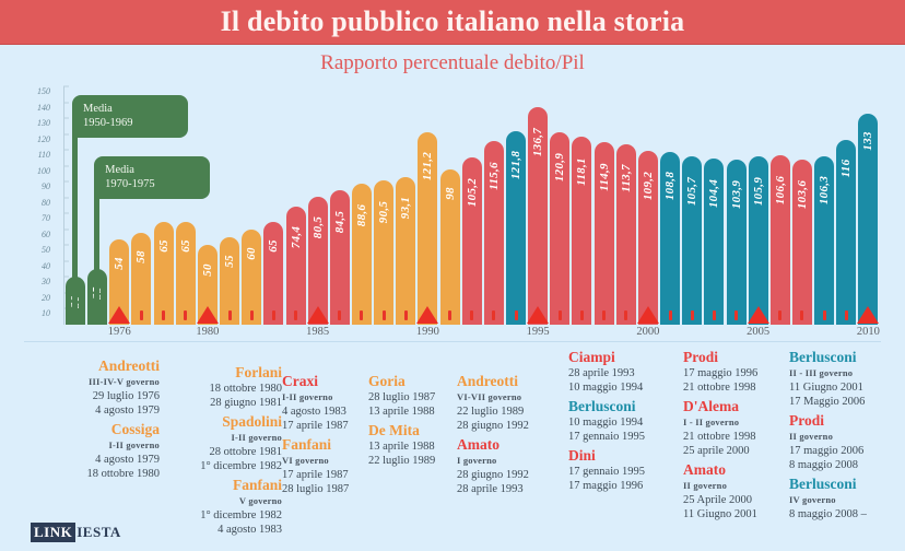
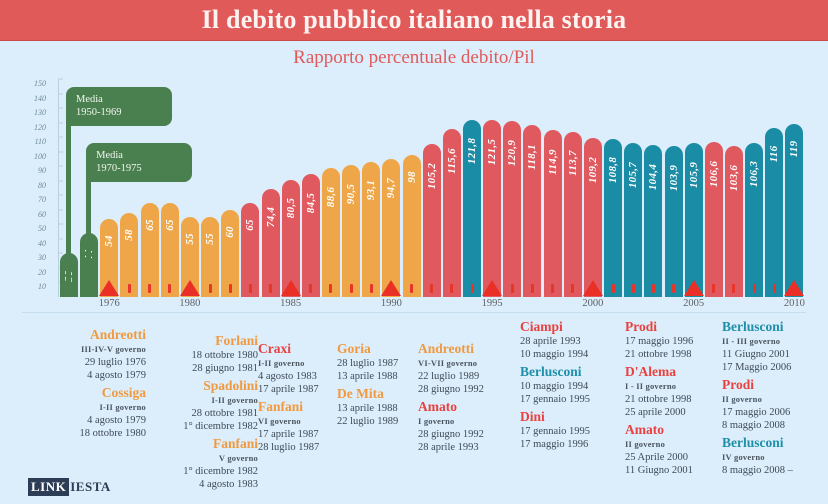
Media 1970-1975: 35 -> 44
1980: 50 -> 55
1990: 121,2 -> 94,7
1995: 136,7 -> 121,5
2010: 133 -> 119
